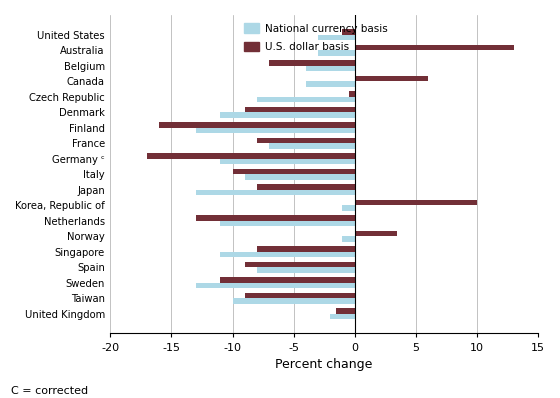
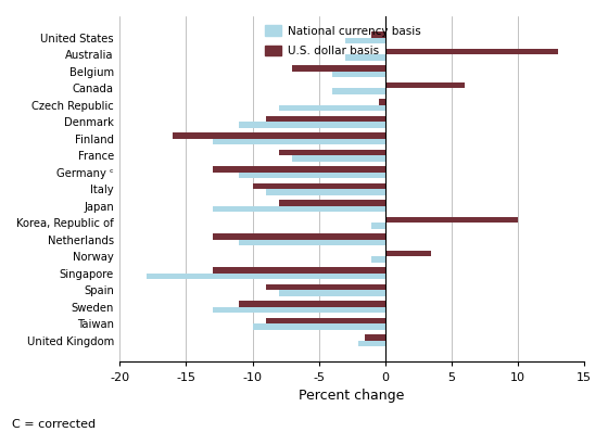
U.S. dollar basis/Germany ᶜ: -17.0 -> -13.0
U.S. dollar basis/Singapore: -8.0 -> -13.0
National currency basis/Singapore: -11 -> -18
